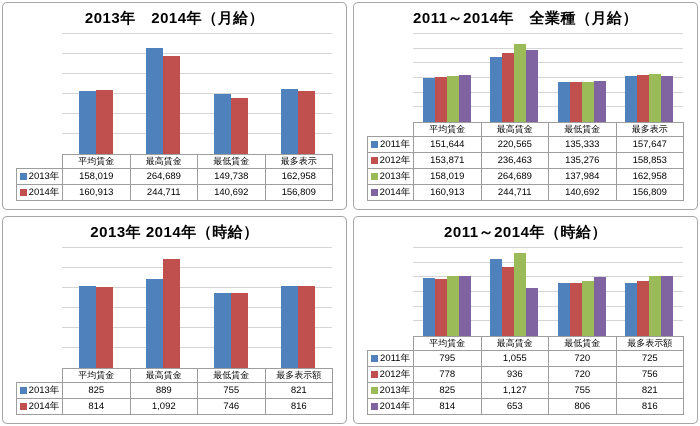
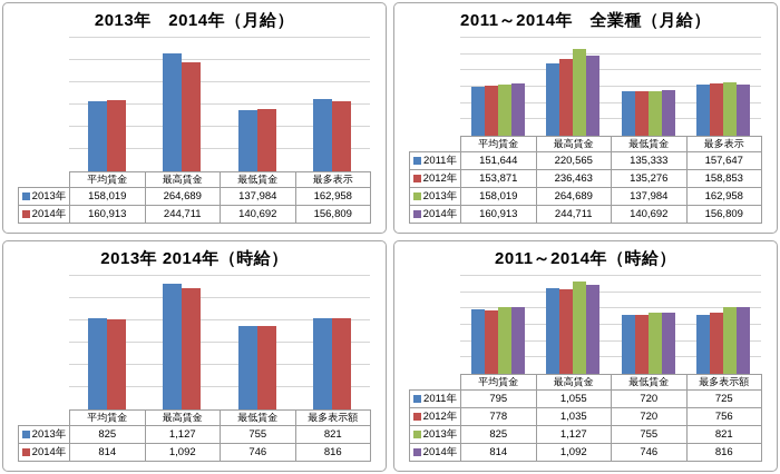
2013年 2014年（月給）/2013年/最低賃金: 149,738 -> 137,984
2013年 2014年（時給）/2013年/最高賃金: 889 -> 1,127
2011～2014年（時給）/2012年/最高賃金: 936 -> 1,035
2011～2014年（時給）/2014年/最高賃金: 653 -> 1,092
2011～2014年（時給）/2014年/最低賃金: 806 -> 746
